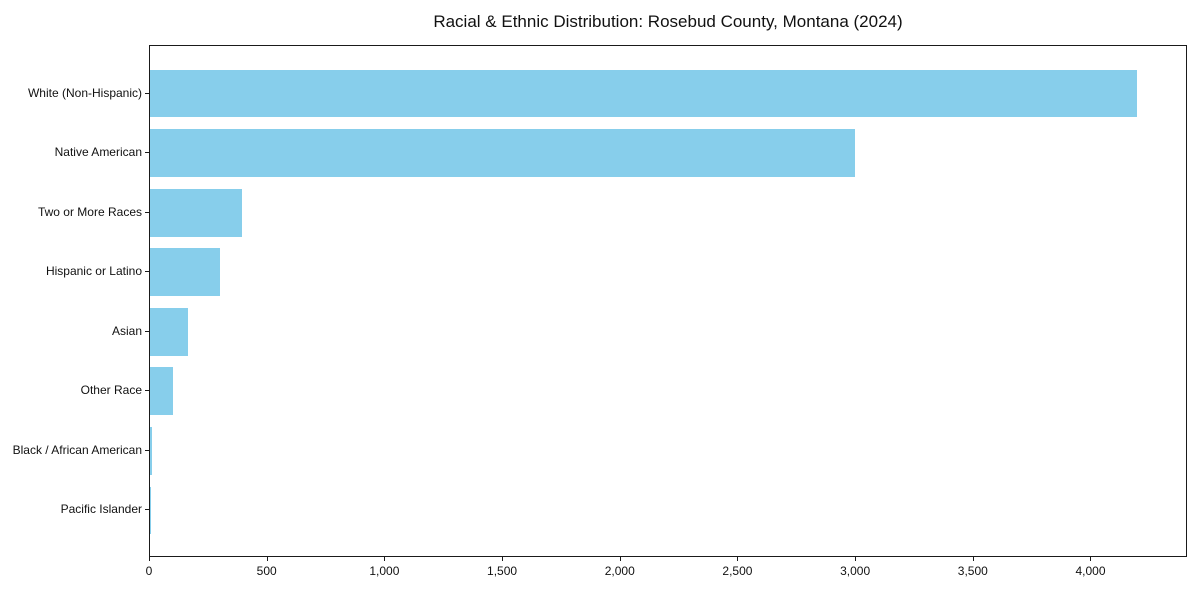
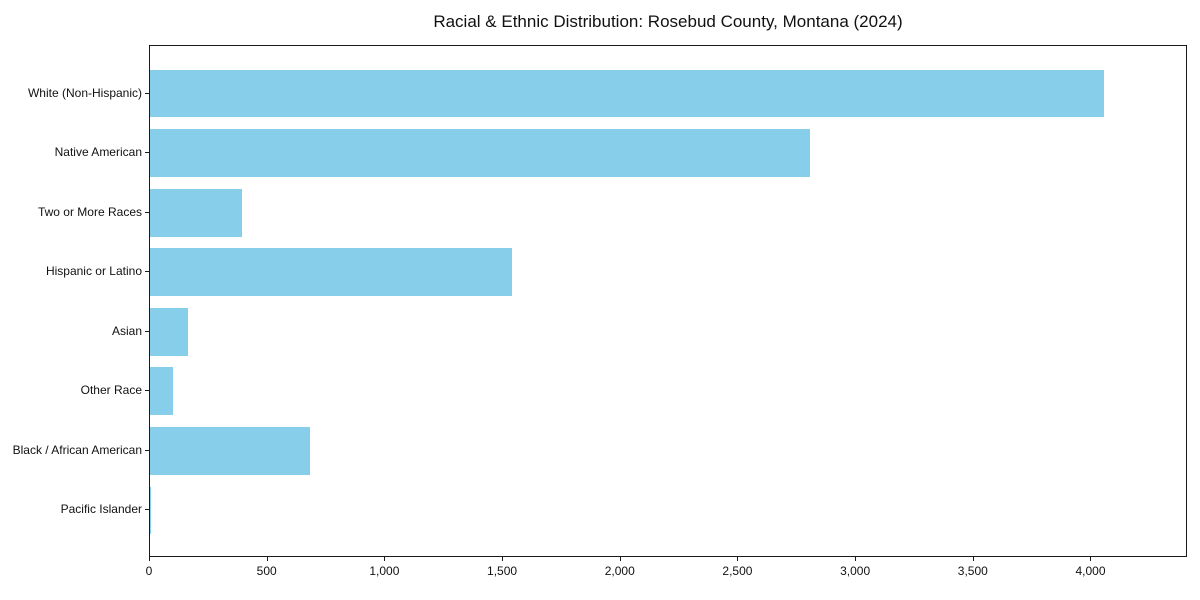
White (Non-Hispanic): 4200 -> 4060
Native American: 3000 -> 2810
Hispanic or Latino: 300 -> 1540
Black / African American: 10 -> 680
